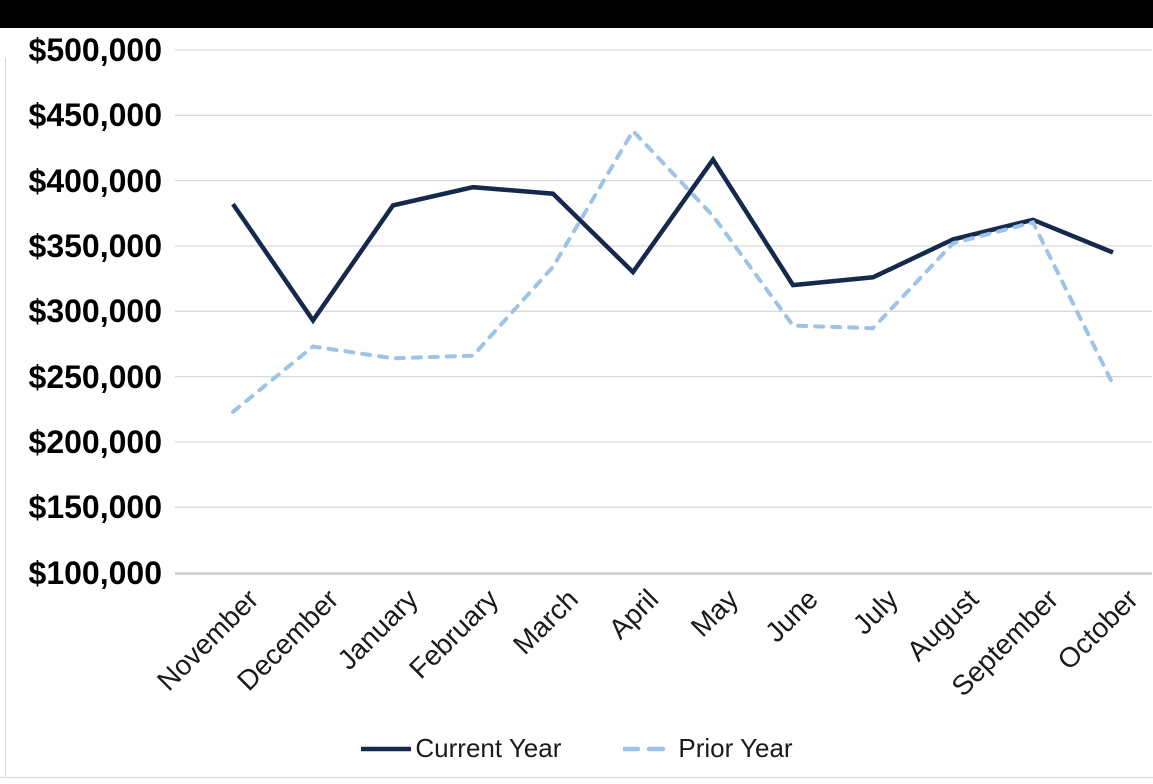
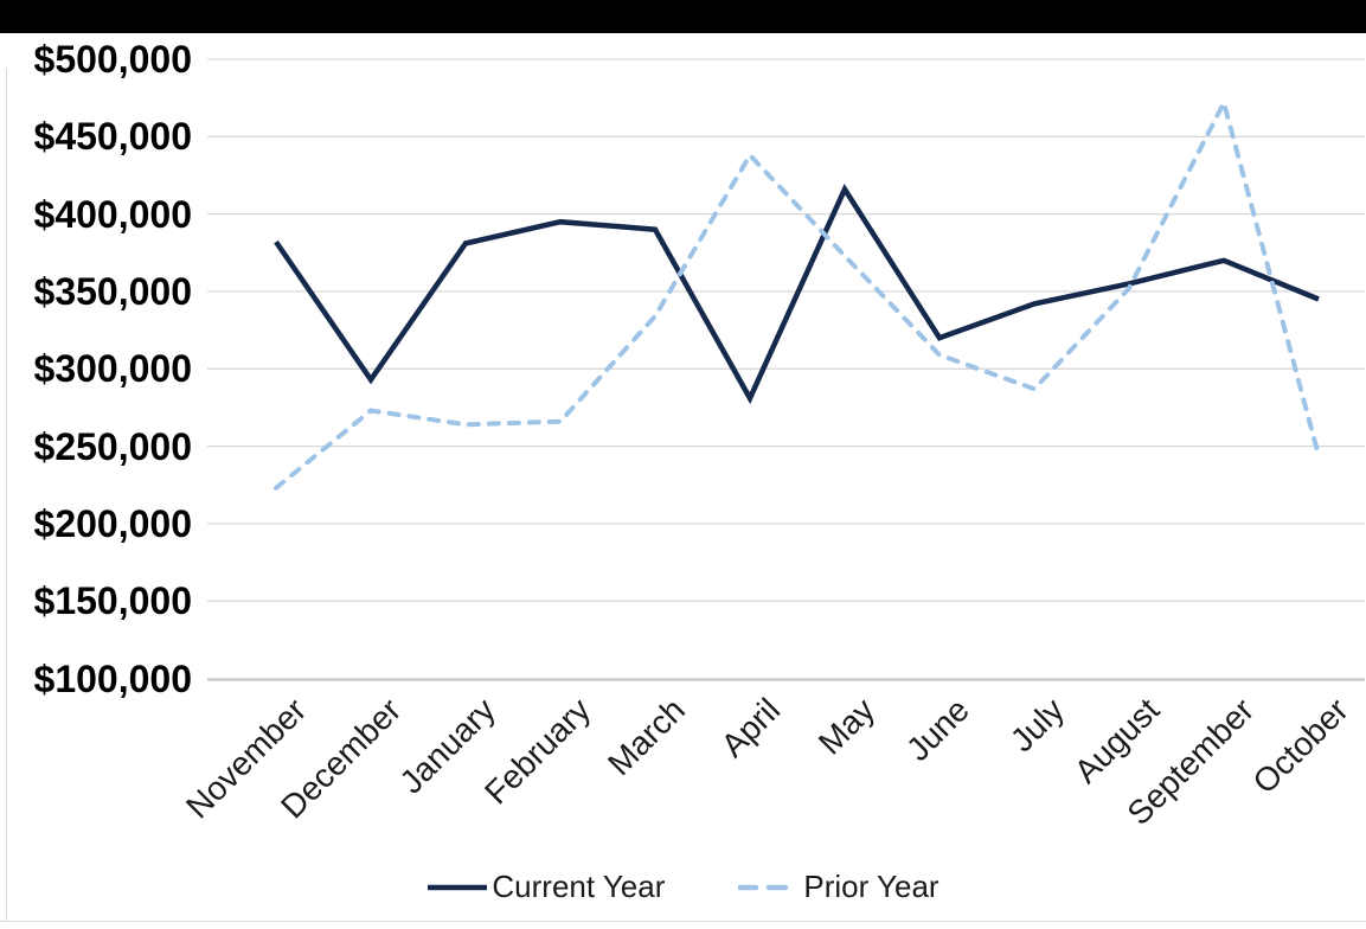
Current Year/April: $330000 -> $281000
Prior Year/June: $289000 -> $309000
Current Year/July: $326000 -> $342000
Prior Year/September: $368000 -> $472000
